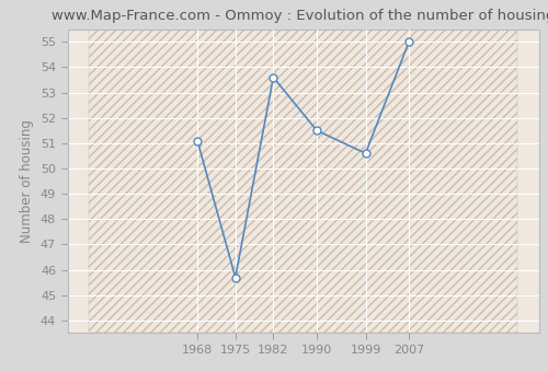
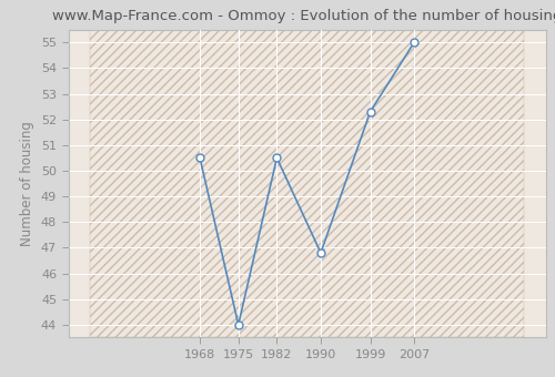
1968: 51.1 -> 50.5
1975: 45.7 -> 44.0
1982: 53.6 -> 50.5
1990: 51.5 -> 46.8
1999: 50.6 -> 52.3
